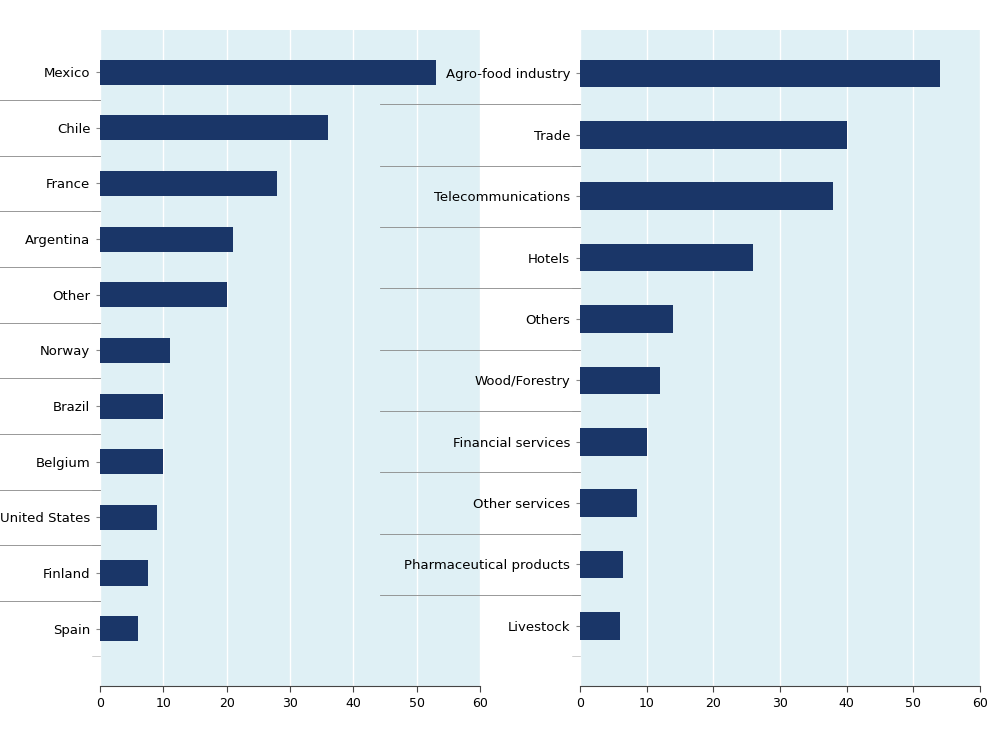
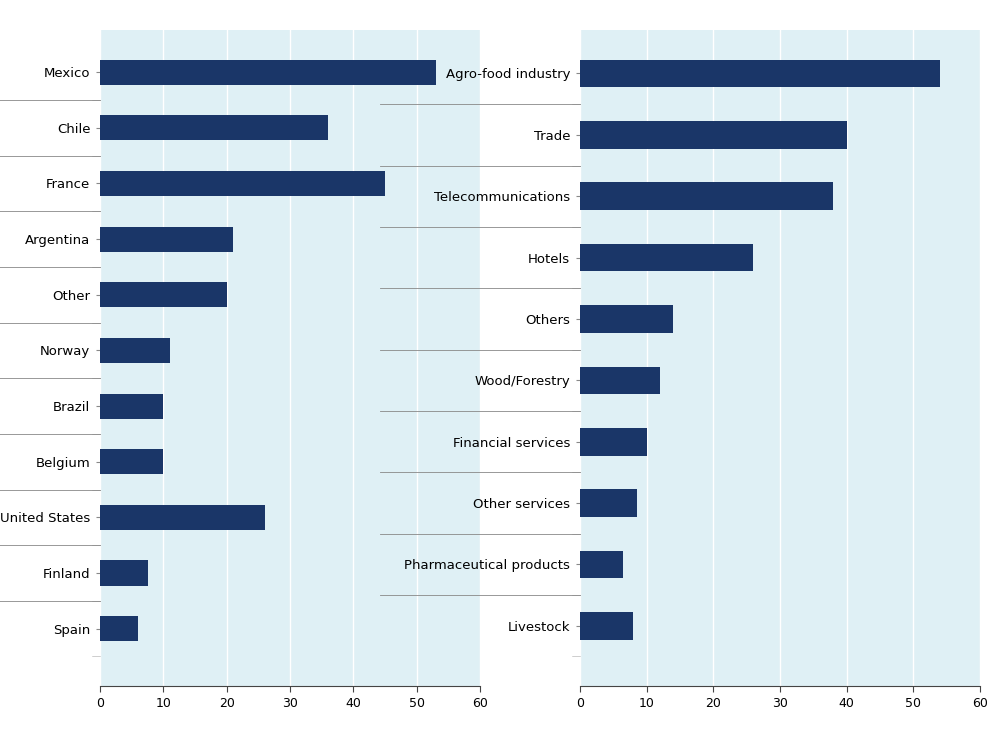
France: 28.0 -> 45.0
United States: 9.0 -> 26.0
Livestock: 6.0 -> 8.0
